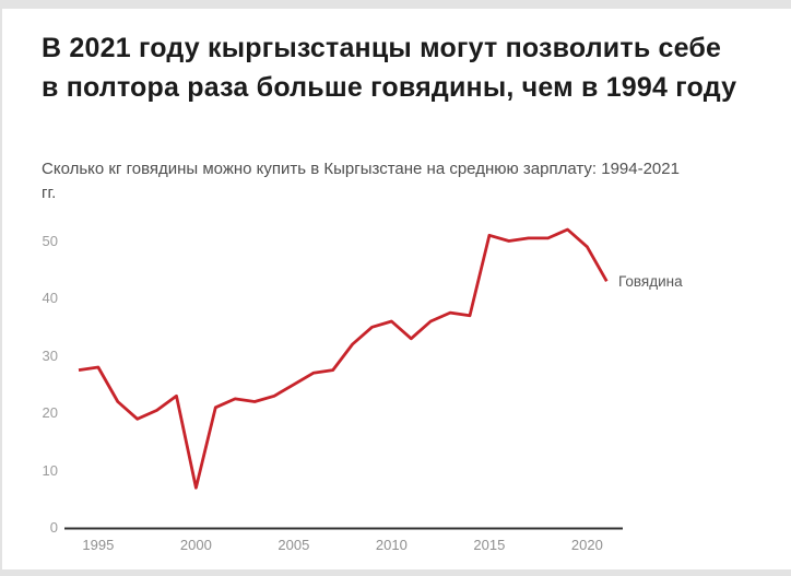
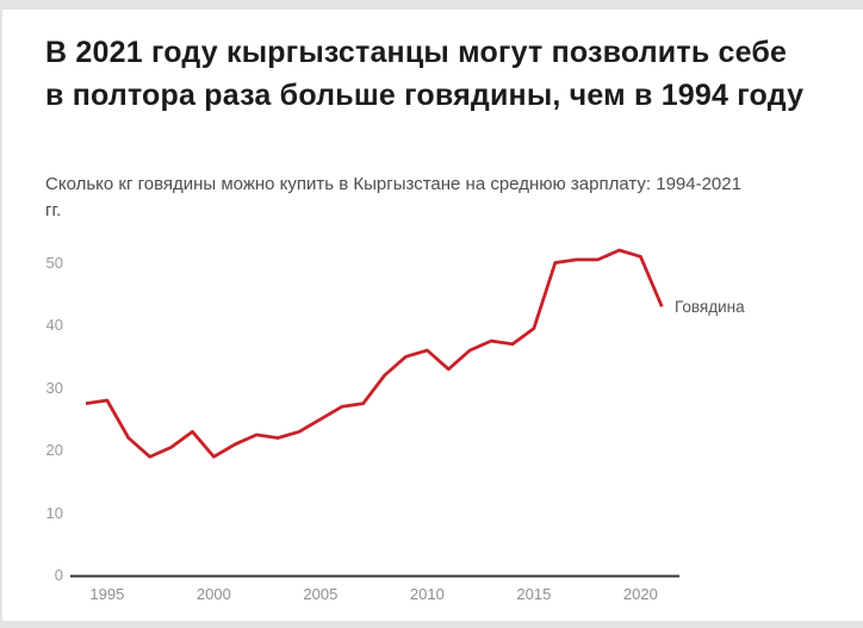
2000: 7 -> 19
2015: 51 -> 40
2020: 49 -> 51
